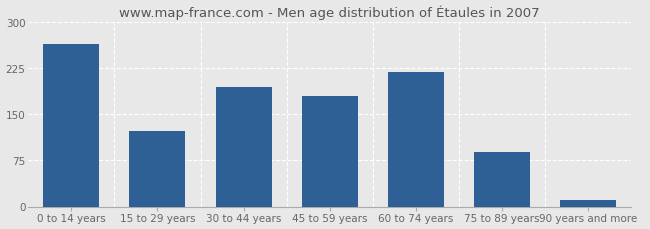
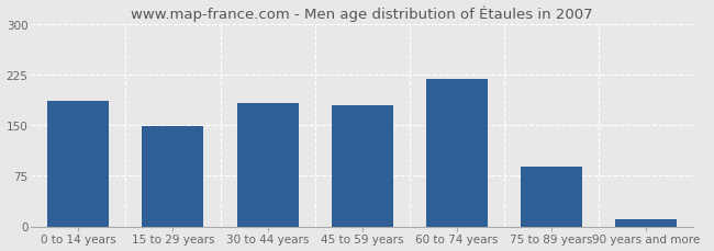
0 to 14 years: 264 -> 185
15 to 29 years: 122 -> 148
30 to 44 years: 194 -> 182
